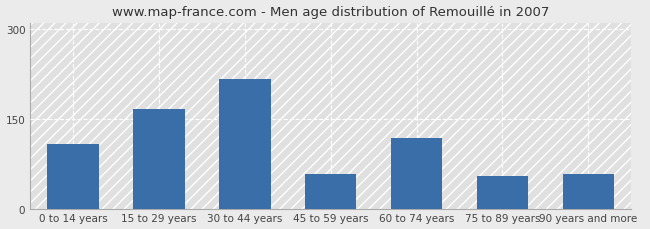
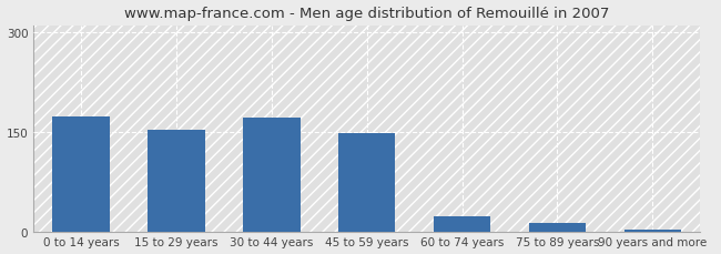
0 to 14 years: 108 -> 173
15 to 29 years: 166 -> 153
30 to 44 years: 216 -> 171
45 to 59 years: 58 -> 148
60 to 74 years: 118 -> 22
75 to 89 years: 54 -> 13
90 years and more: 58 -> 2
